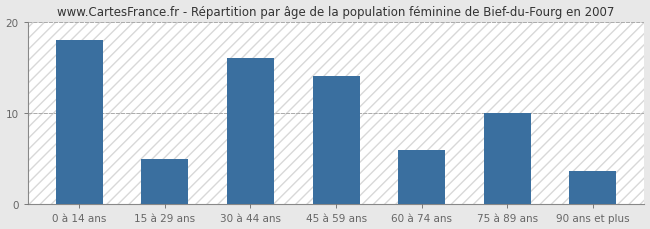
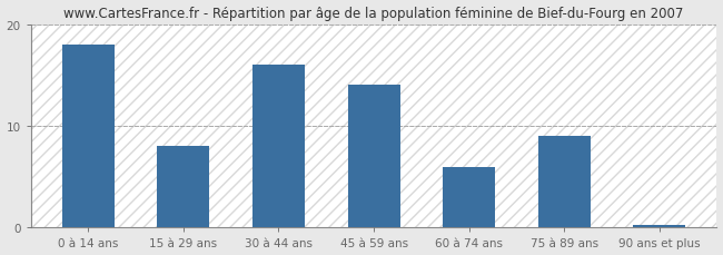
15 à 29 ans: 5.0 -> 8.0
75 à 89 ans: 10.0 -> 9.0
90 ans et plus: 3.6 -> 0.3
